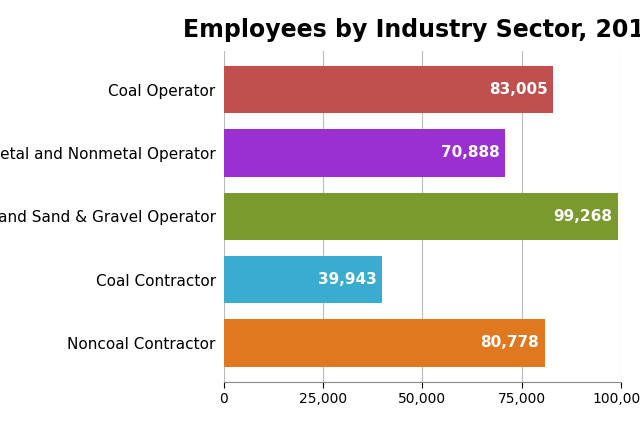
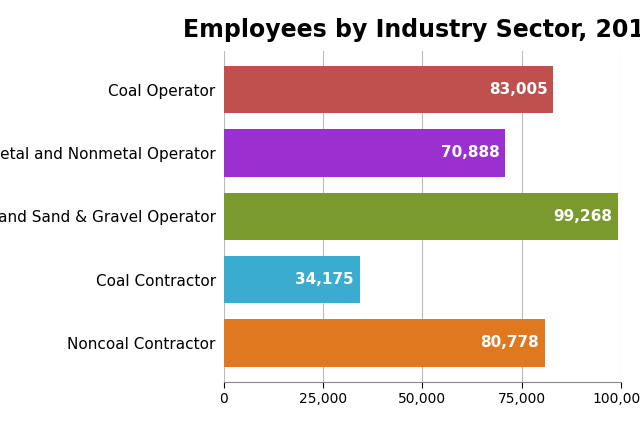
Coal Contractor: 39,943 -> 34,175
